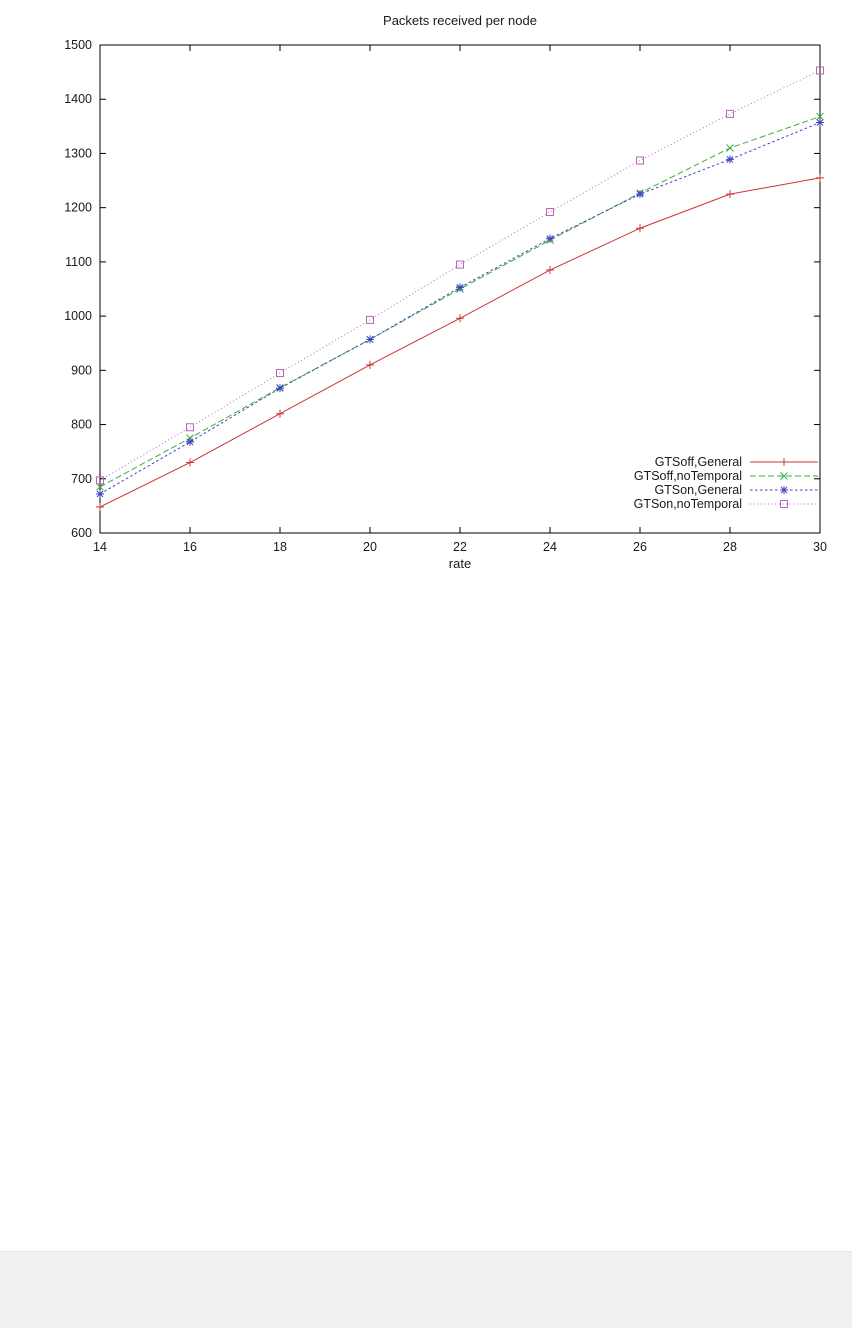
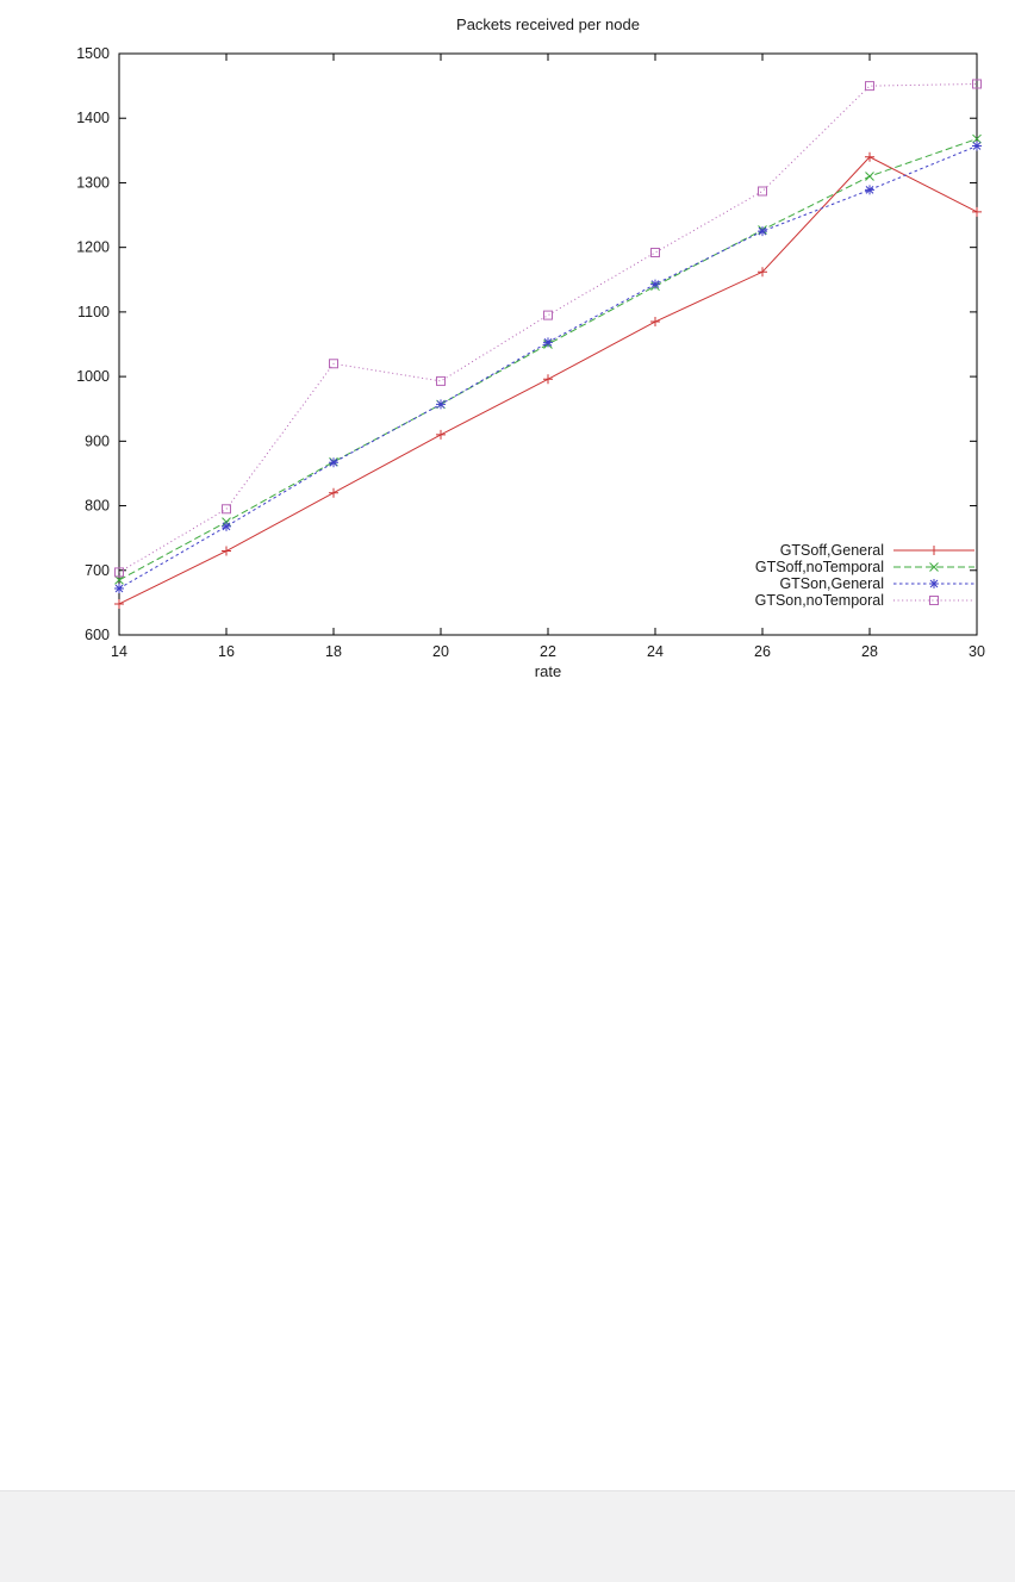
GTSon,noTemporal/18: 900 -> 1020
GTSoff,General/28: 1220 -> 1340
GTSon,noTemporal/28: 1370 -> 1450
